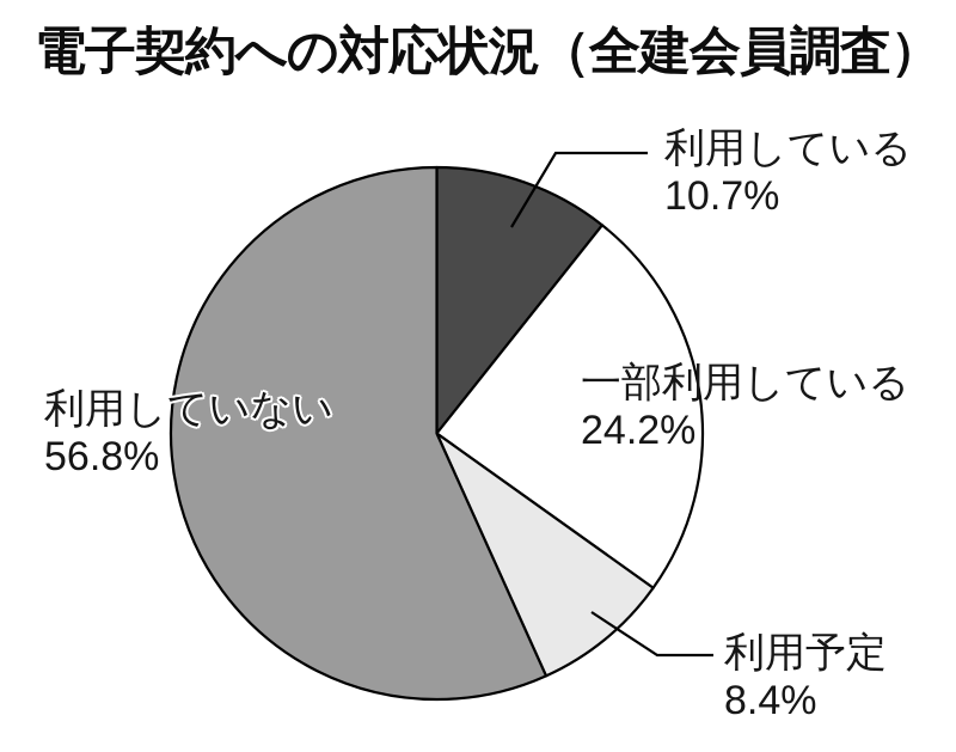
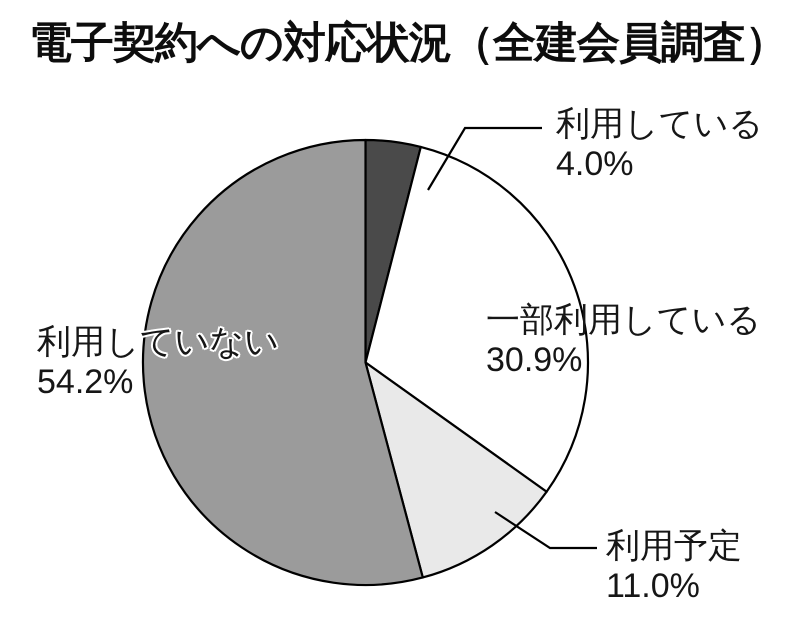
利用している: 10.7% -> 4.0%
一部利用している: 24.2% -> 30.9%
利用予定: 8.4% -> 11.0%
利用していない: 56.8% -> 54.2%
